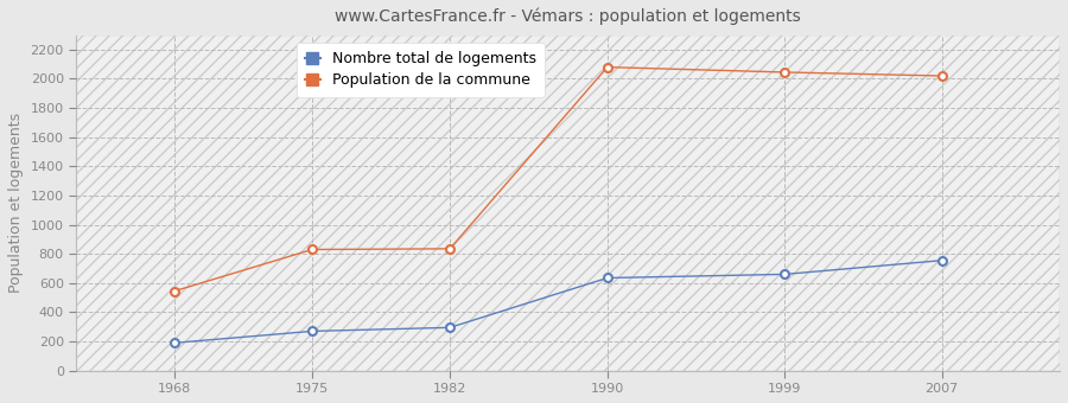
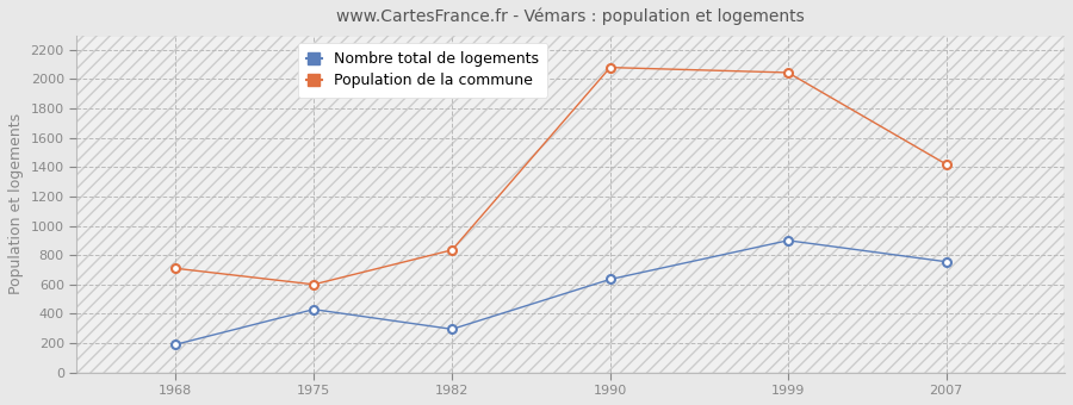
Population de la commune/1968: 540 -> 710
Nombre total de logements/1975: 270 -> 430
Population de la commune/1975: 830 -> 600
Nombre total de logements/1999: 660 -> 900
Population de la commune/2007: 2020 -> 1420
